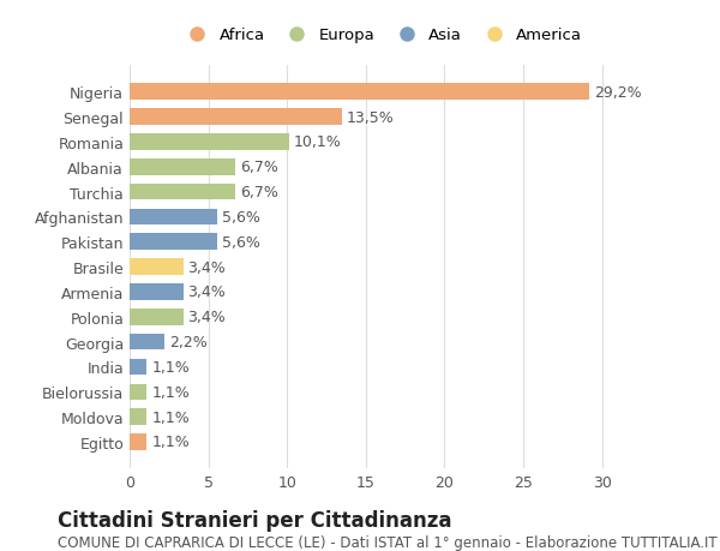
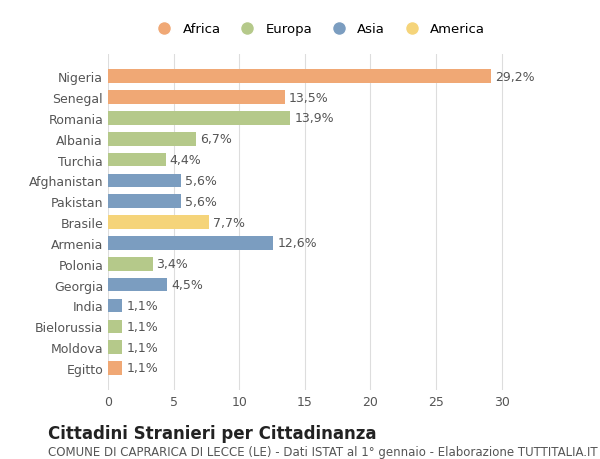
Romania: 10,1% -> 13,9%
Turchia: 6,7% -> 4,4%
Brasile: 3,4% -> 7,7%
Armenia: 3,4% -> 12,6%
Georgia: 2,2% -> 4,5%
